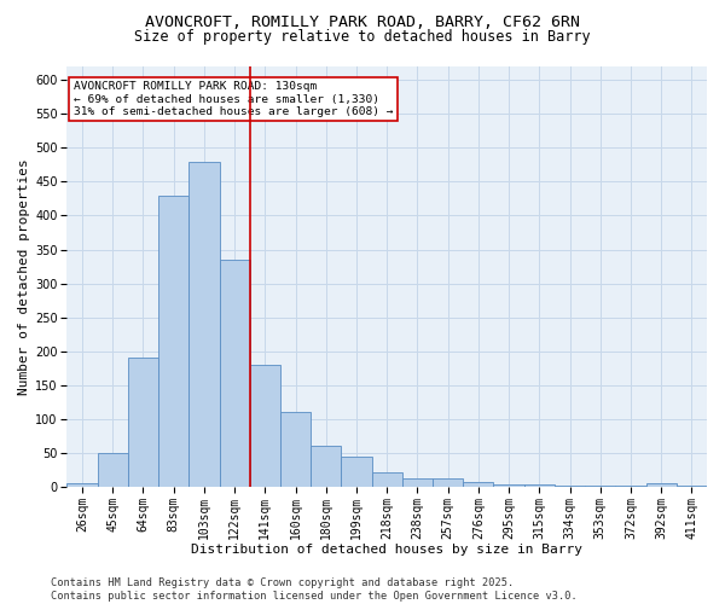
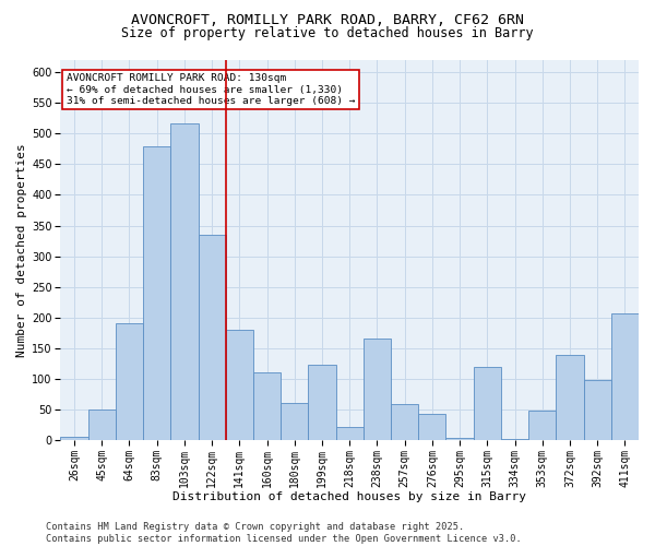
83sqm: 430 -> 480
103sqm: 480 -> 516
199sqm: 45 -> 122
238sqm: 12 -> 166
257sqm: 12 -> 58
276sqm: 7 -> 42
315sqm: 4 -> 120
353sqm: 1 -> 48
372sqm: 1 -> 138
392sqm: 5 -> 98
411sqm: 2 -> 206
